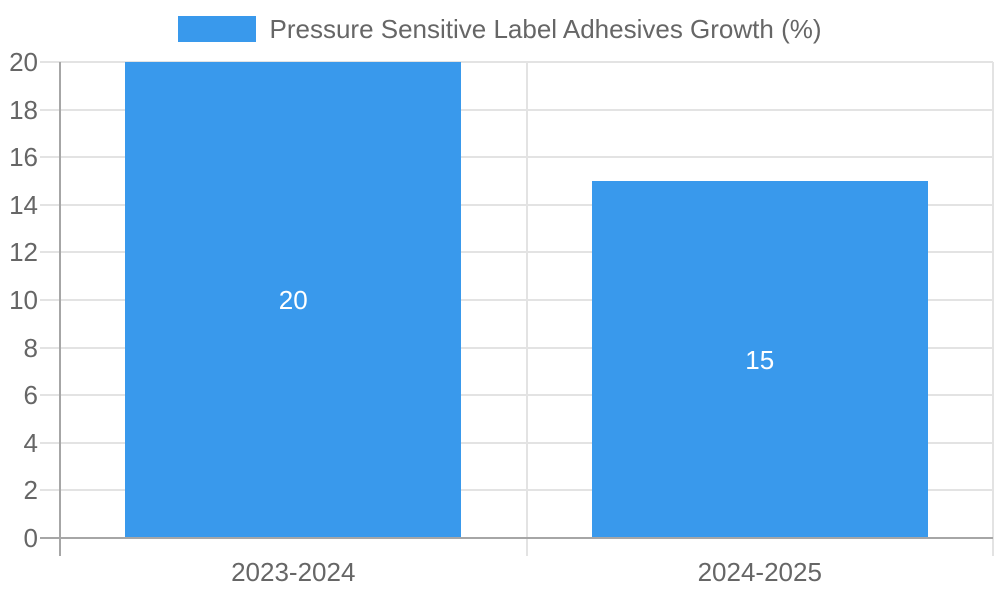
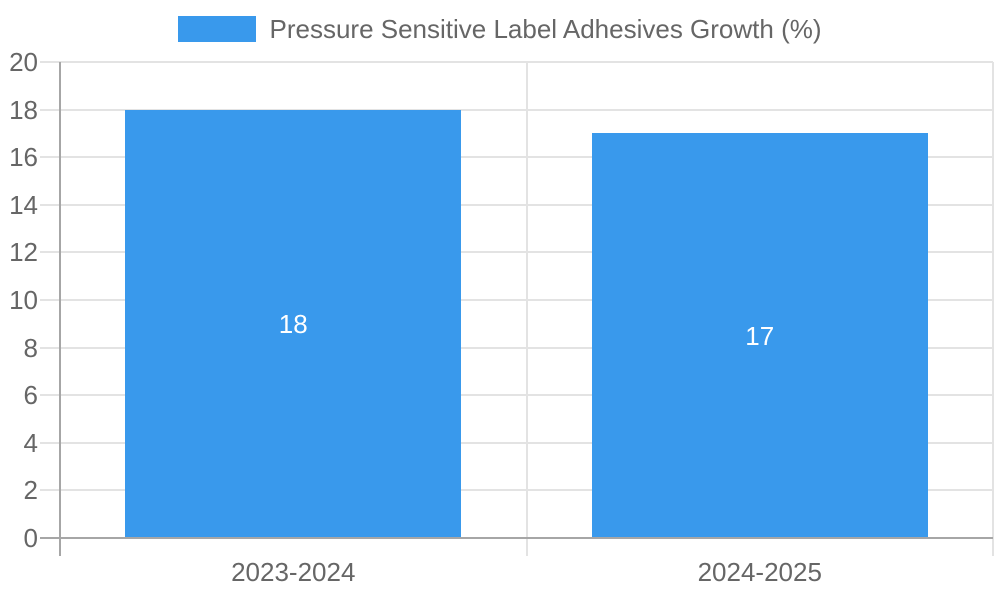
2023-2024: 20 -> 18
2024-2025: 15 -> 17
